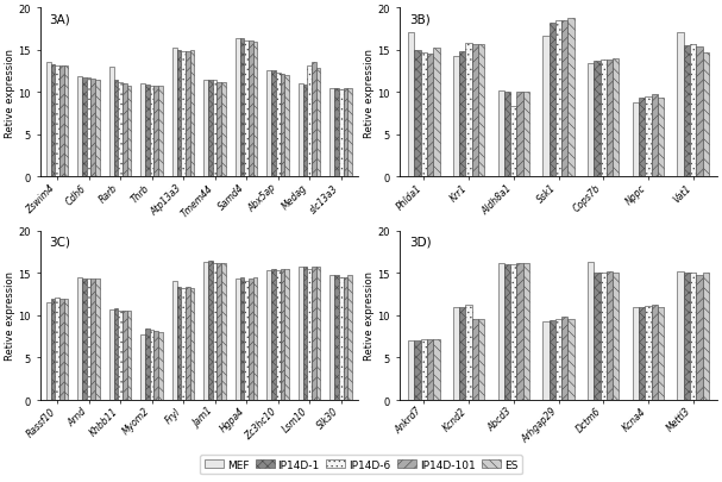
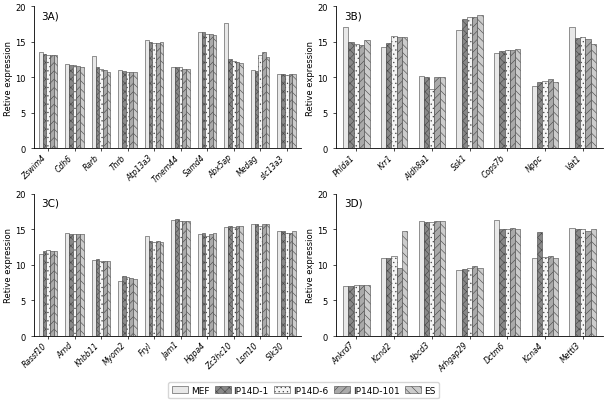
MEF/Abx5ap: 12.5 -> 17.6
ES/Kcnd2: 9.6 -> 14.8
IP14D-1/Kcna4: 11.0 -> 14.6
